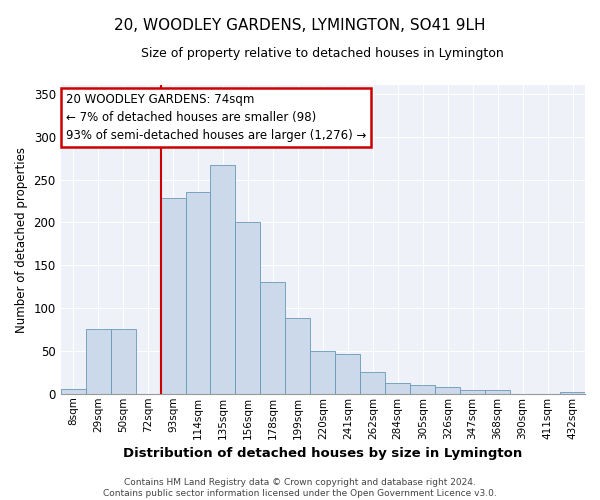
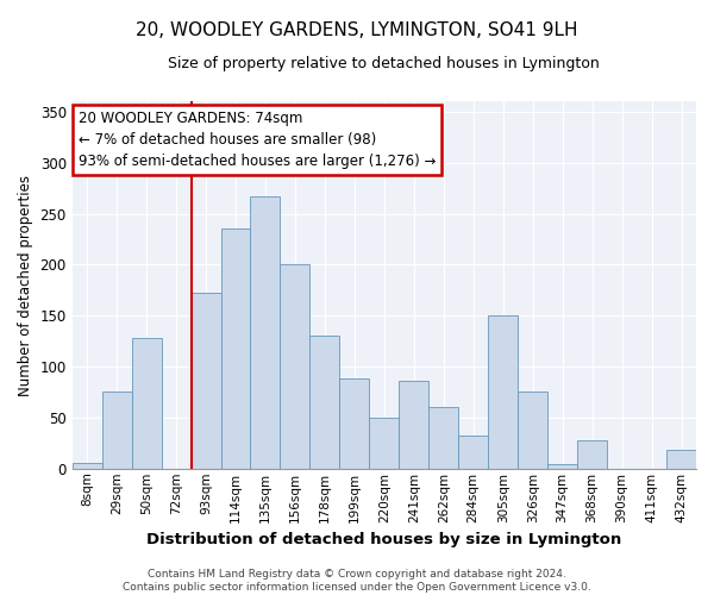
50sqm: 75 -> 128
93sqm: 228 -> 172
241sqm: 46 -> 86
262sqm: 25 -> 60
284sqm: 13 -> 32
305sqm: 10 -> 150
326sqm: 8 -> 76
368sqm: 4 -> 28
432sqm: 2 -> 18
